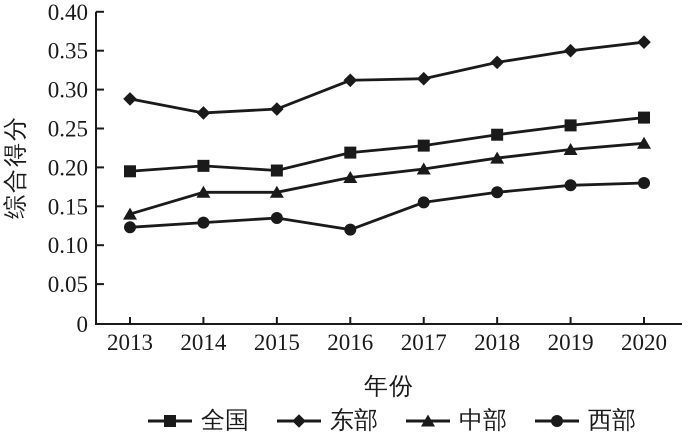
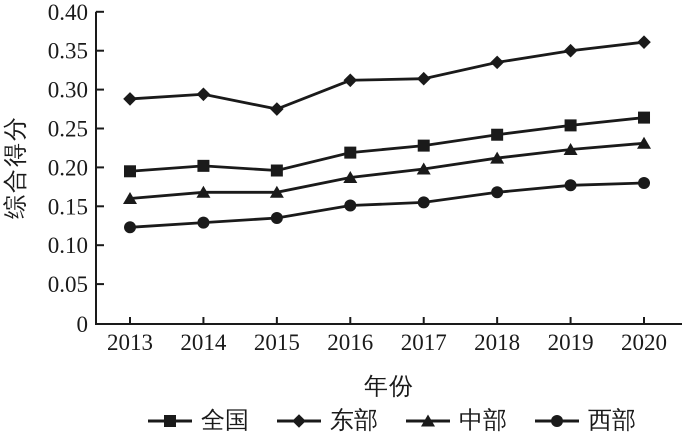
中部/2013: 0.14 -> 0.16
东部/2014: 0.27 -> 0.29
西部/2016: 0.12 -> 0.15
